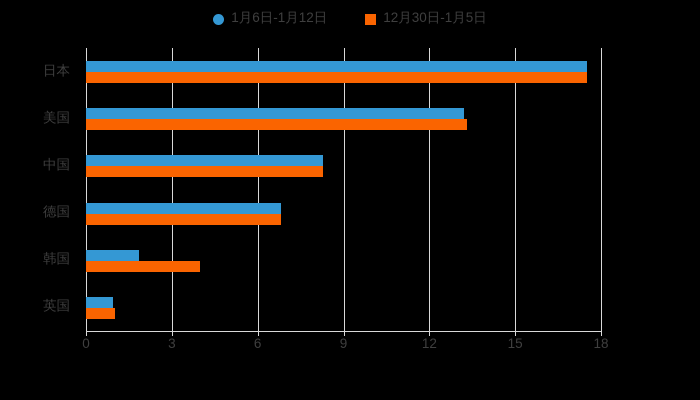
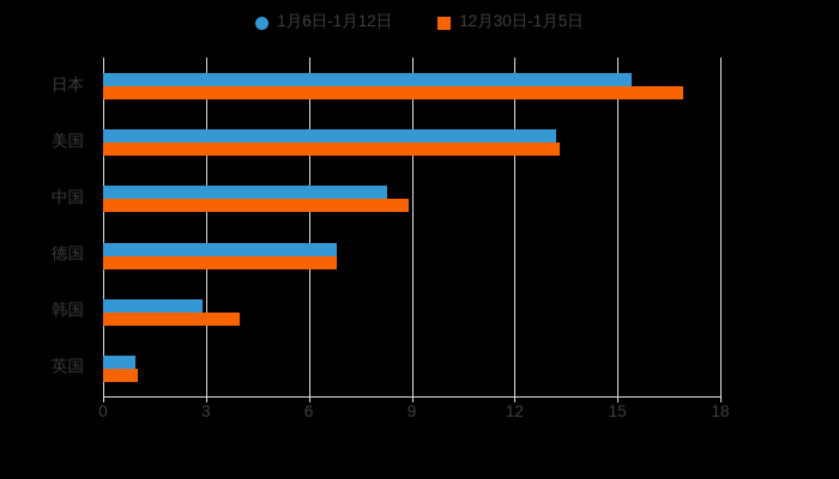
1月6日-1月12日/日本: 17.5 -> 15.4
12月30日-1月5日/日本: 17.5 -> 16.9
12月30日-1月5日/中国: 8.3 -> 8.9
1月6日-1月12日/韩国: 1.9 -> 2.9
